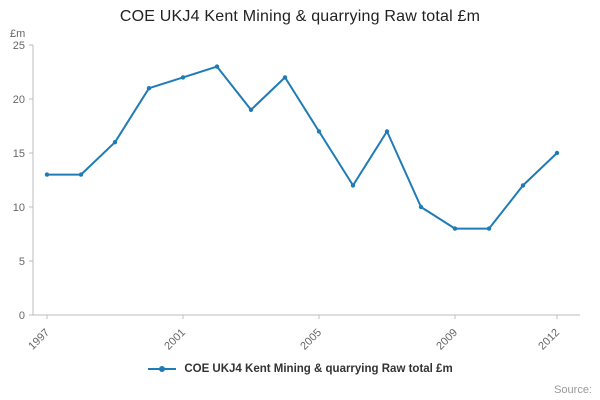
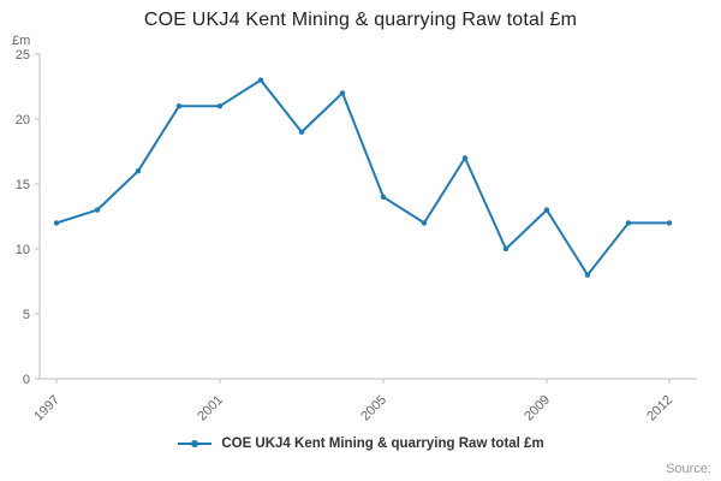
1997: 13 -> 12
2001: 22 -> 21
2005: 17 -> 14
2009: 8 -> 13
2012: 15 -> 12
